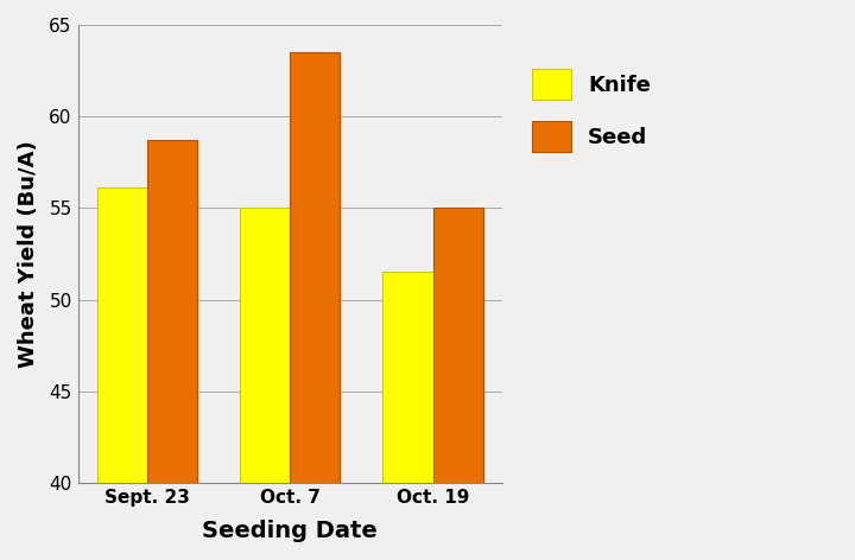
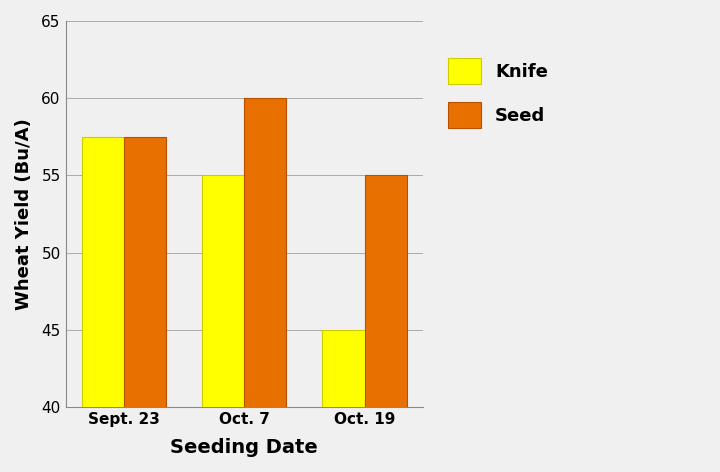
Knife/Sept. 23: 56.1 -> 57.5
Seed/Sept. 23: 58.7 -> 57.5
Seed/Oct. 7: 63.5 -> 60.0
Knife/Oct. 19: 51.5 -> 45.0
